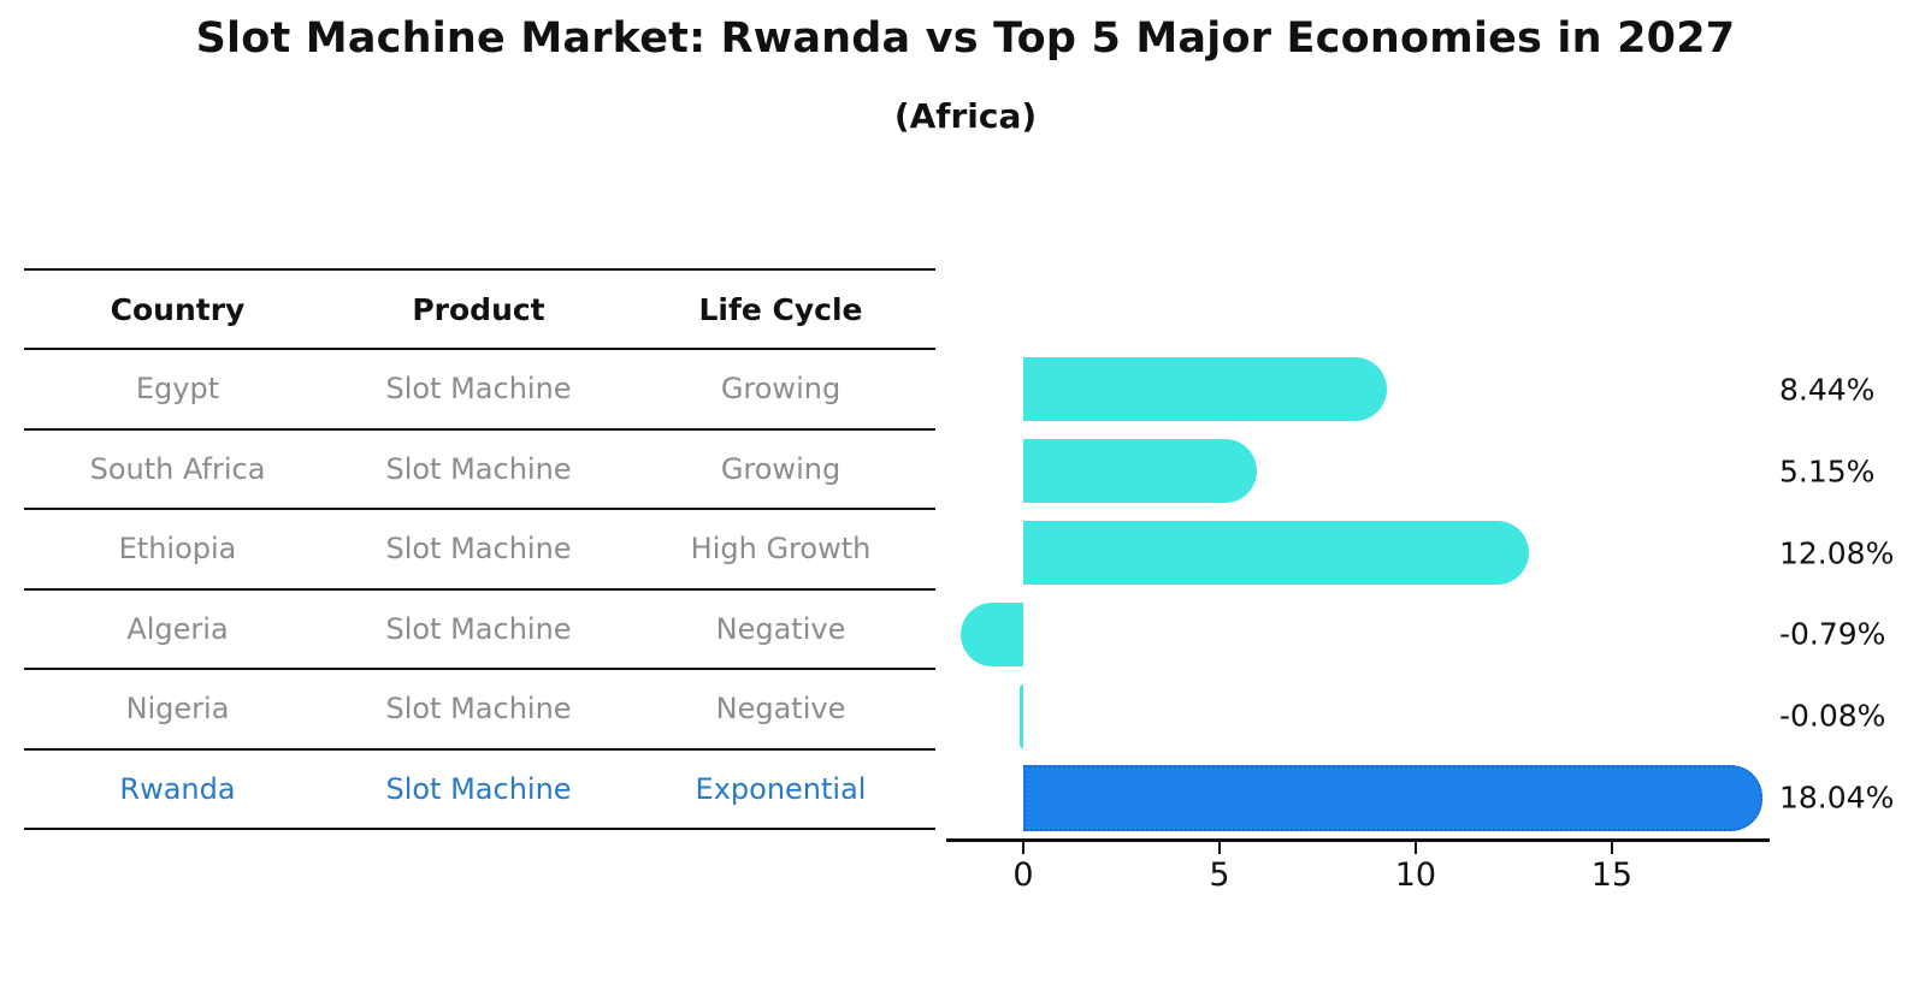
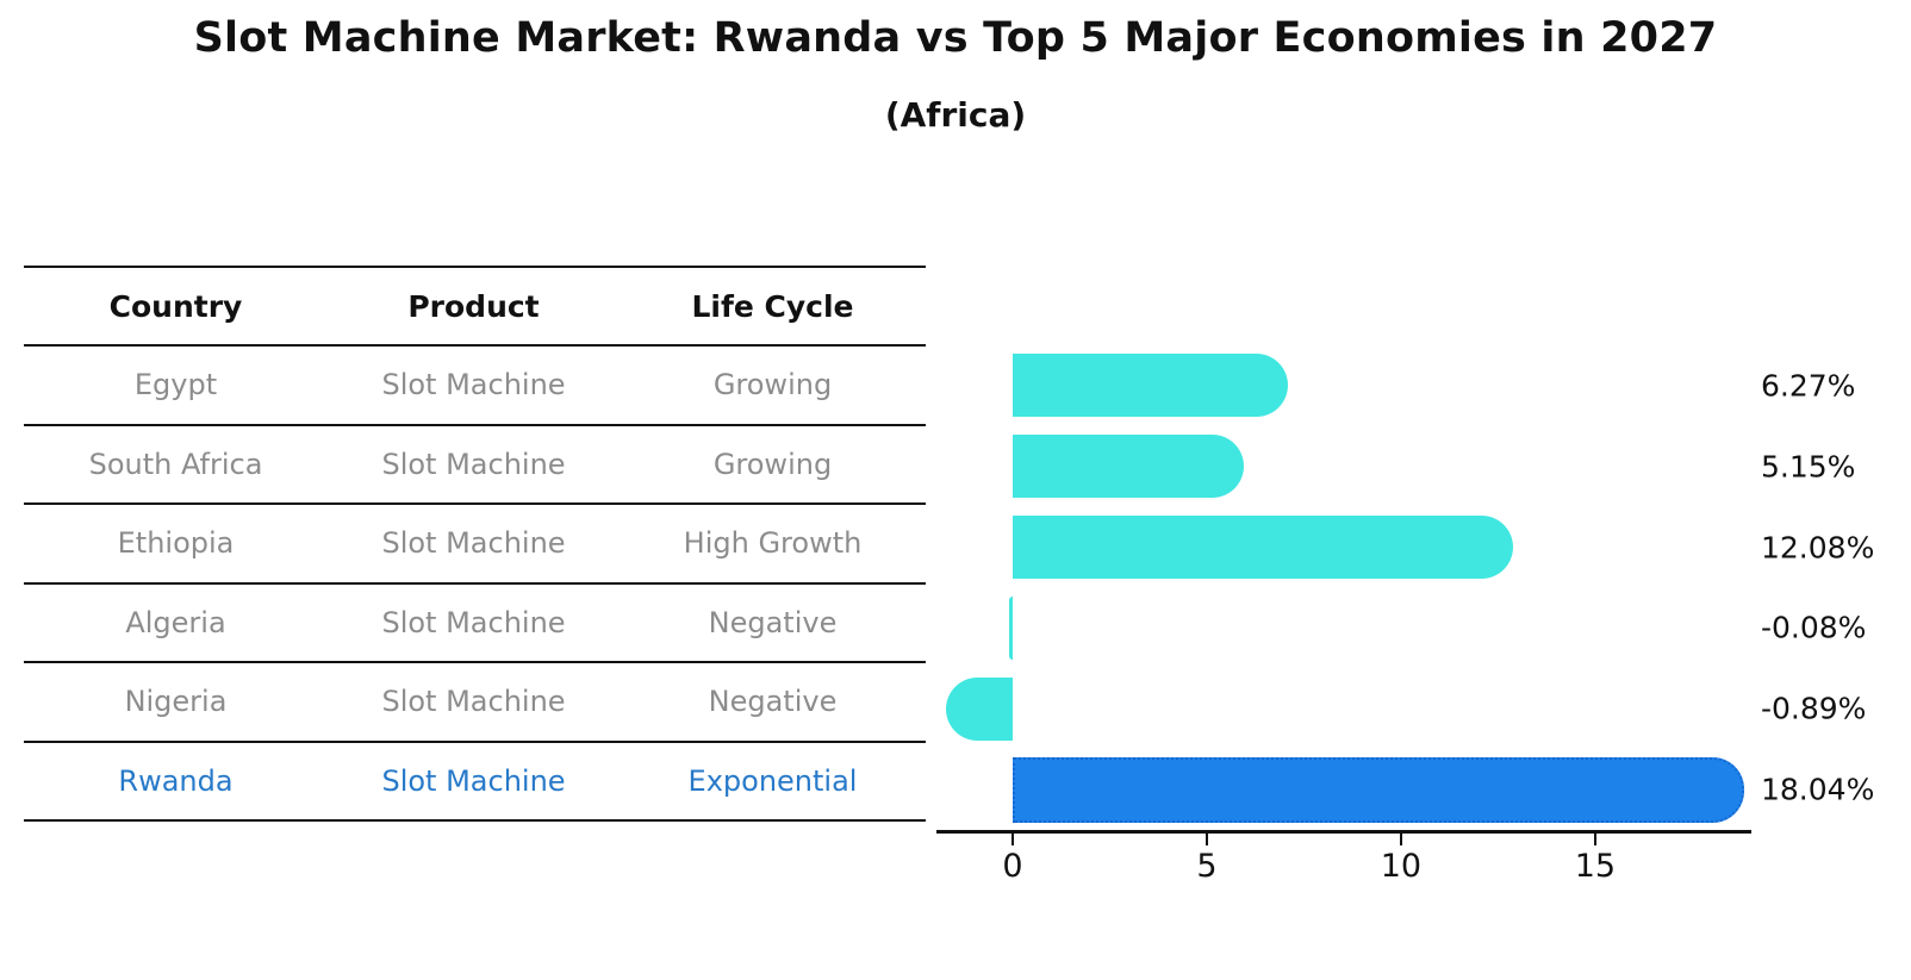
Egypt: 8.44% -> 6.27%
Algeria: -0.79% -> -0.08%
Nigeria: -0.08% -> -0.89%
